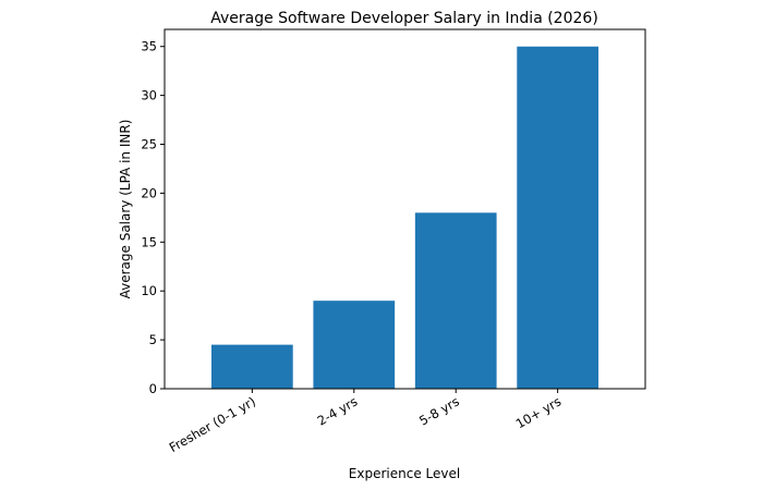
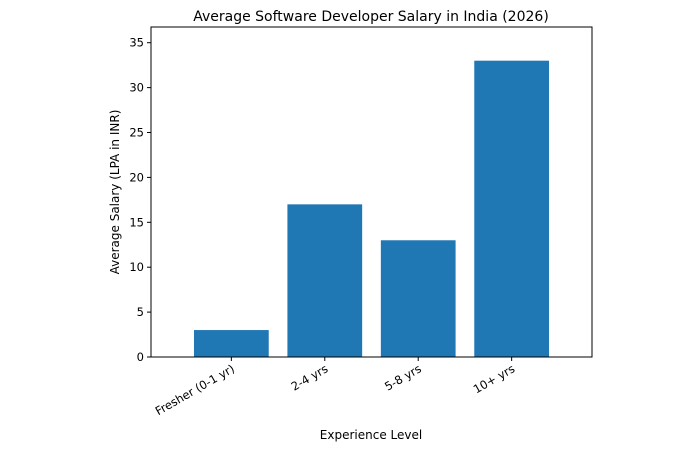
Fresher (0-1 yr): 4 -> 3
2-4 yrs: 9 -> 17
5-8 yrs: 18 -> 13
10+ yrs: 35 -> 33
